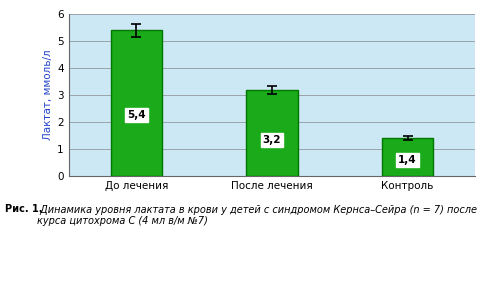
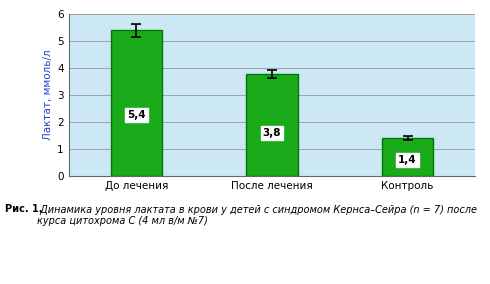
После лечения: 3,2 -> 3,8
